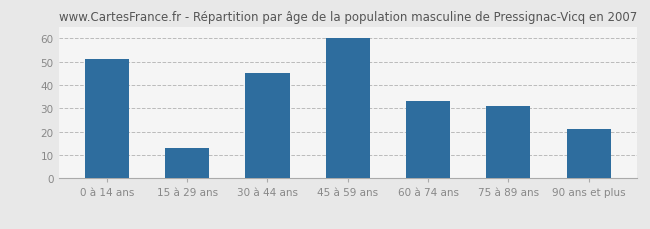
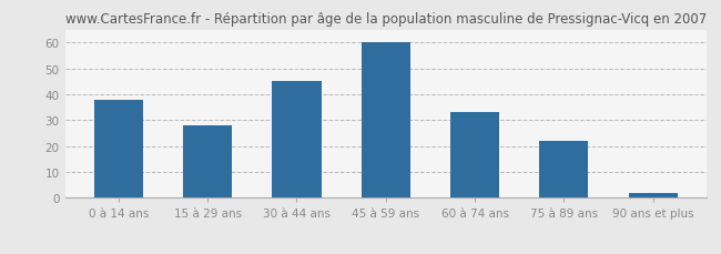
0 à 14 ans: 51 -> 38
15 à 29 ans: 13 -> 28
75 à 89 ans: 31 -> 22
90 ans et plus: 21 -> 2
